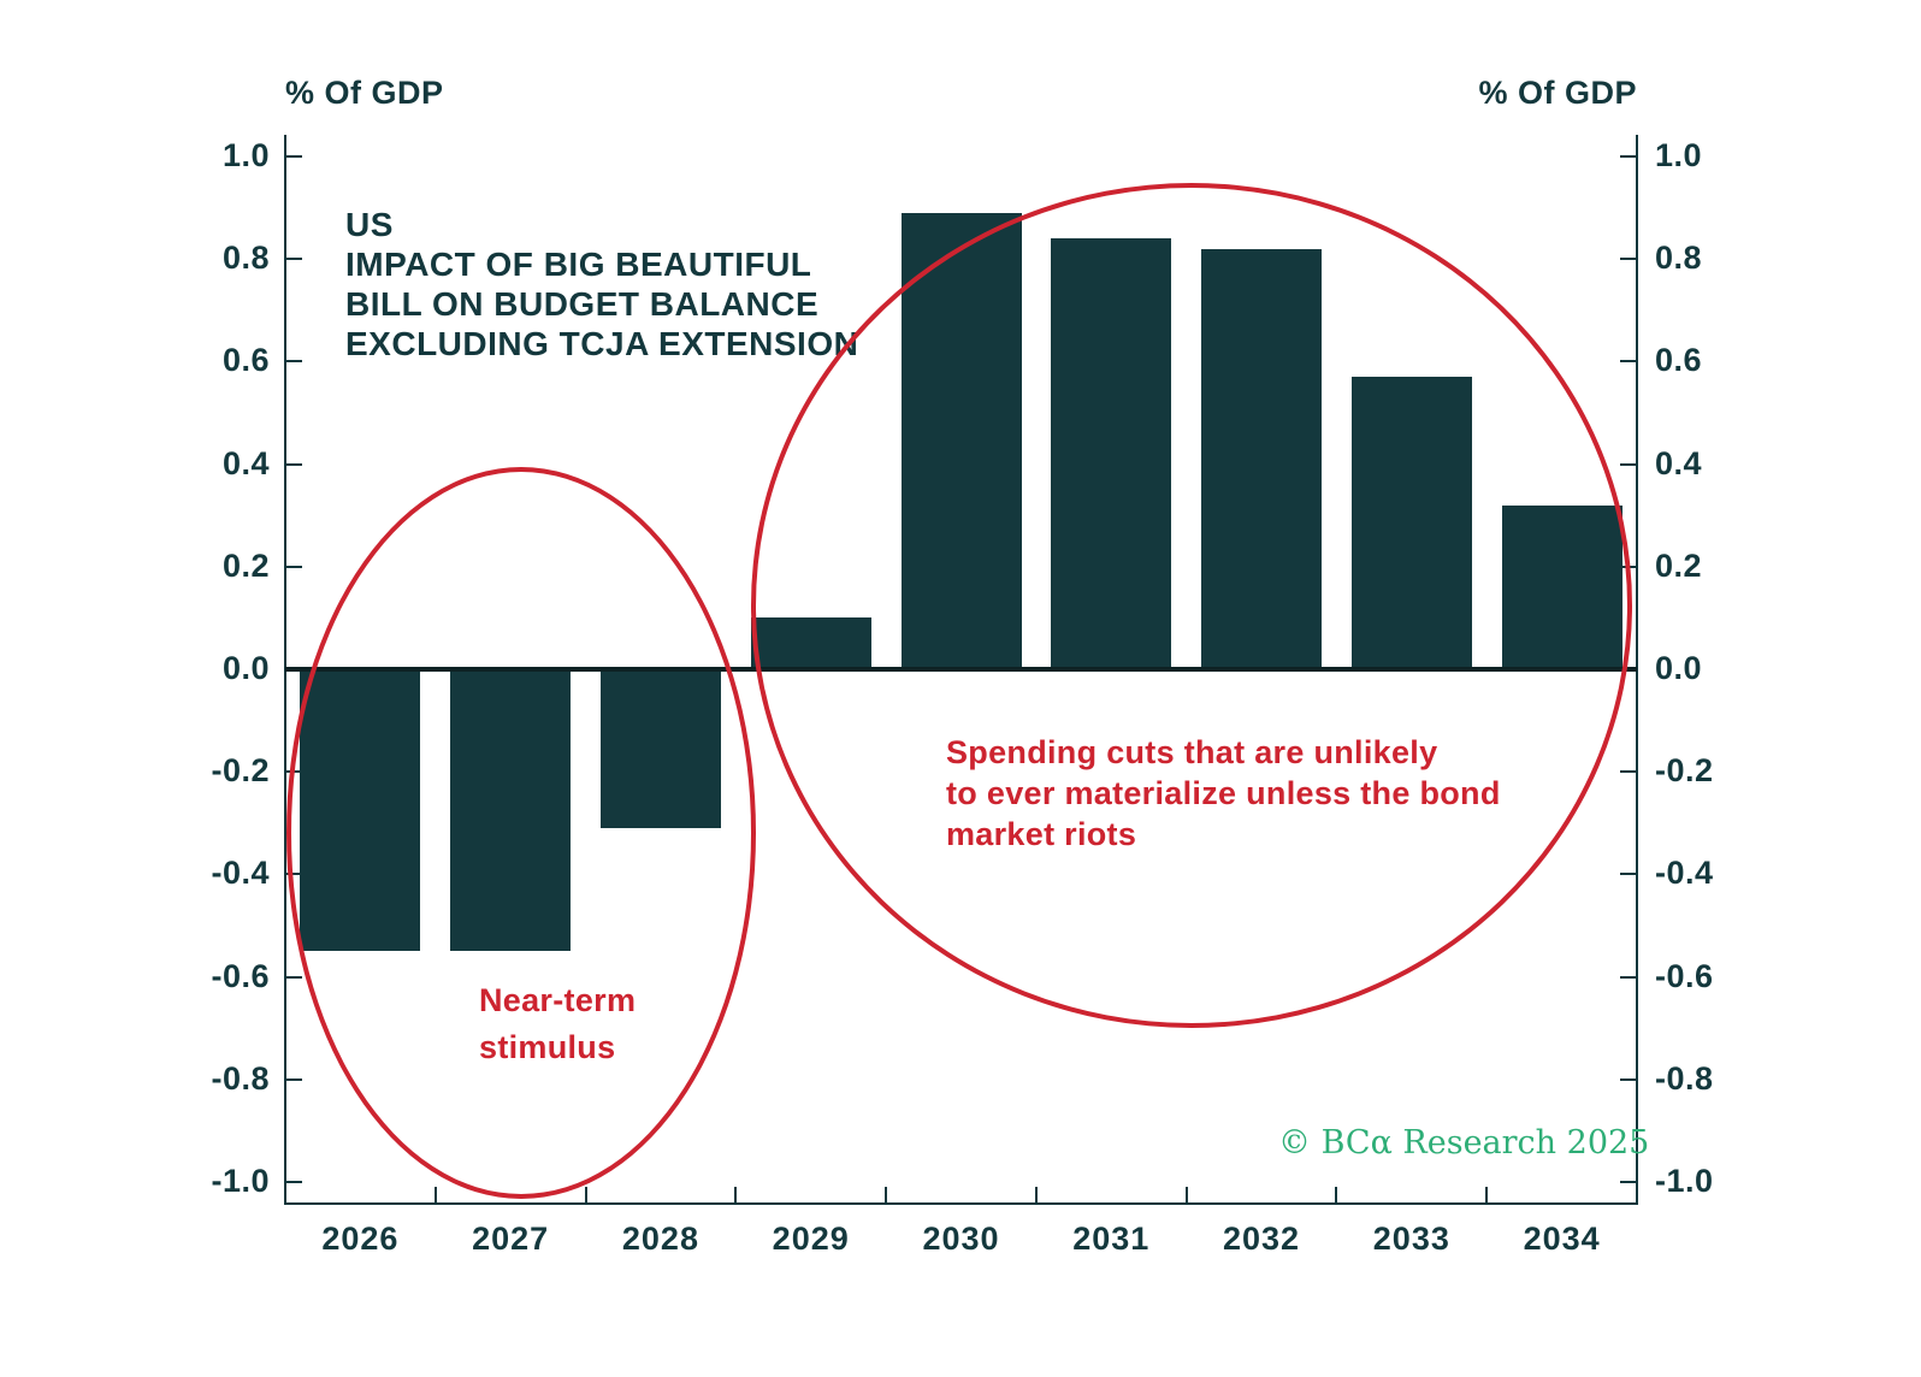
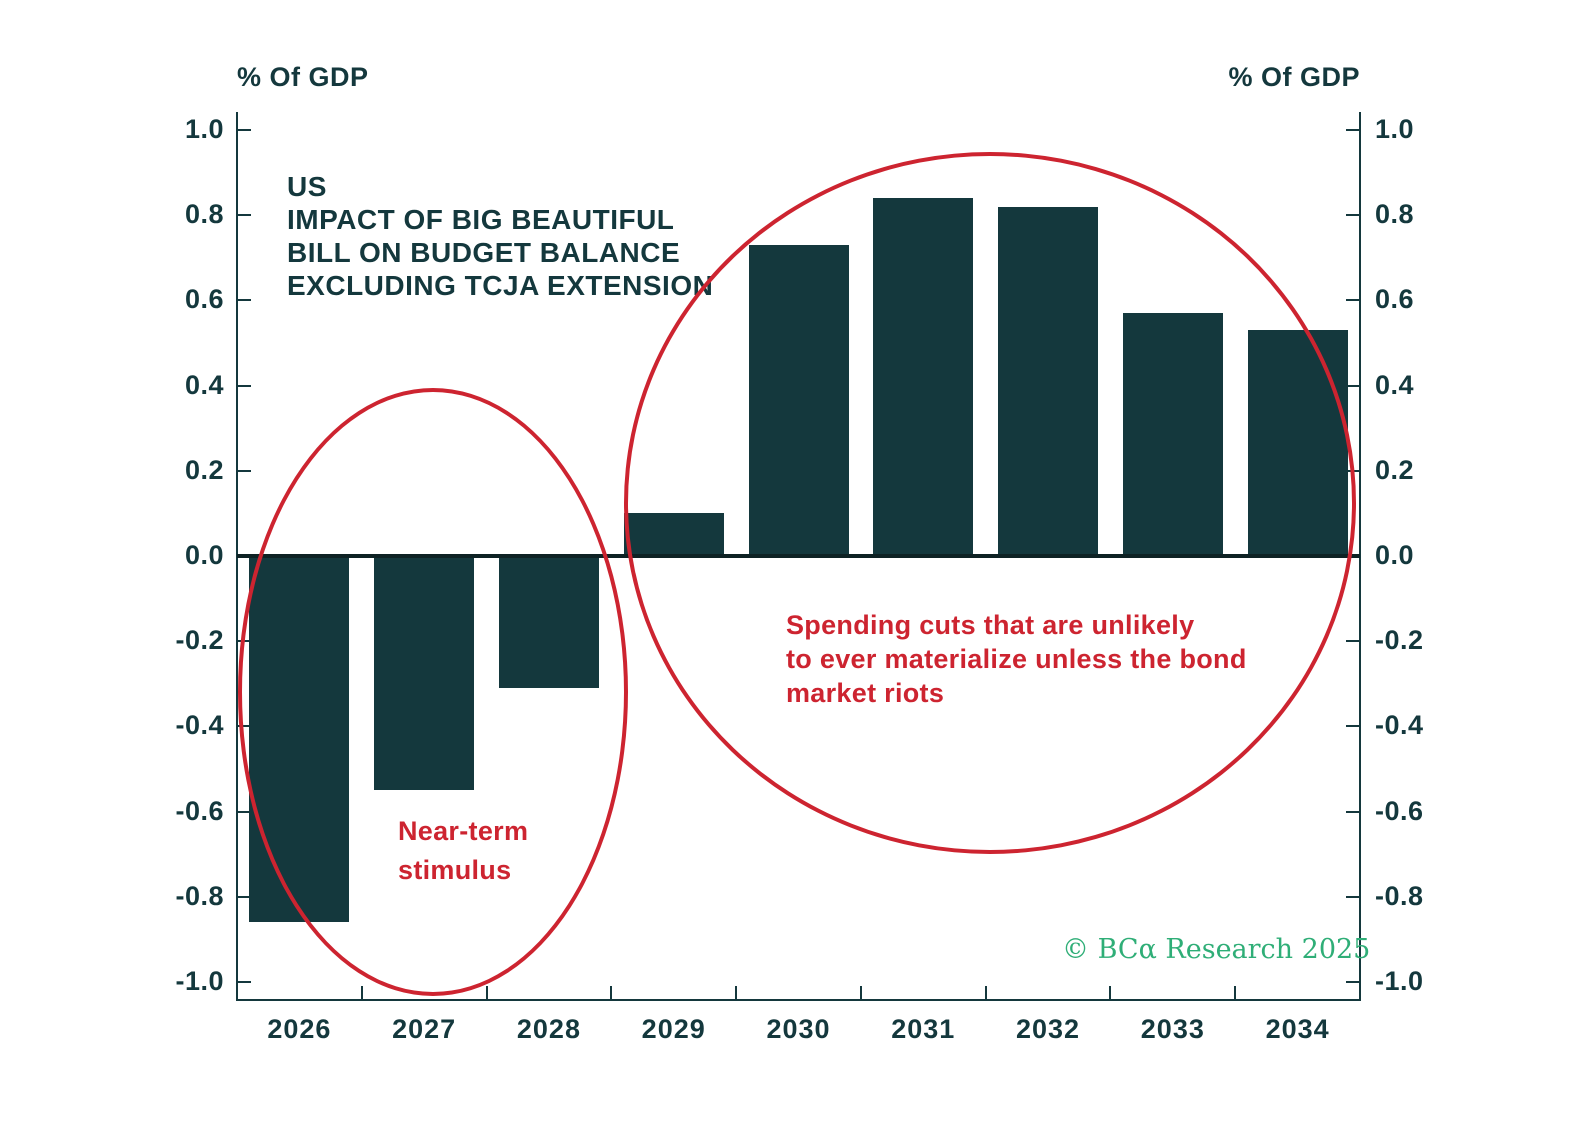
2026: -0.55 -> -0.86
2030: 0.89 -> 0.73
2034: 0.32 -> 0.53
